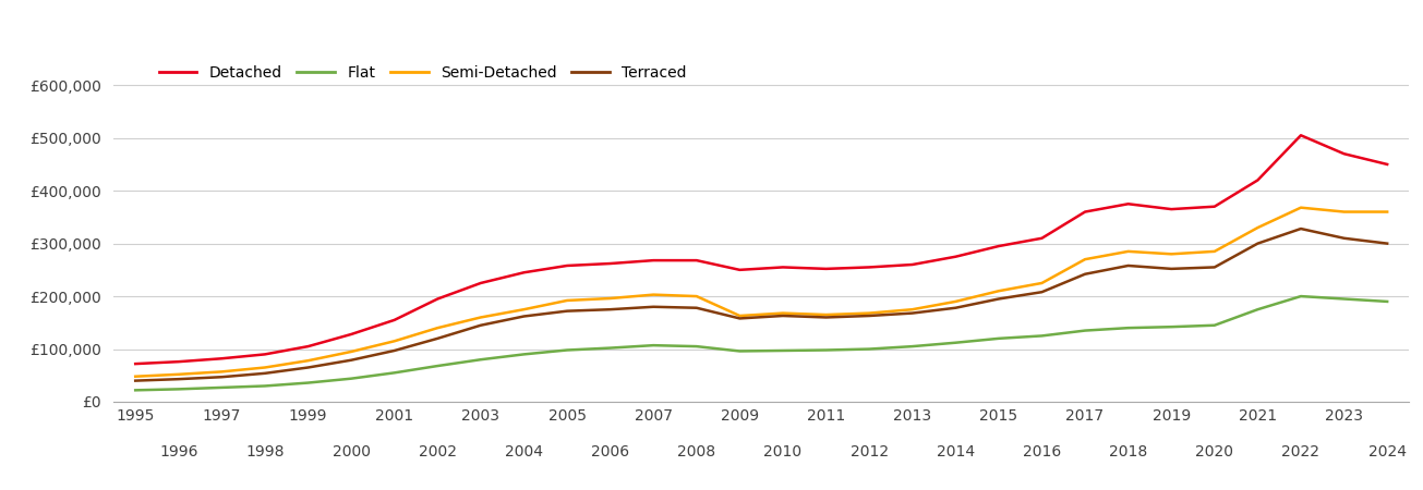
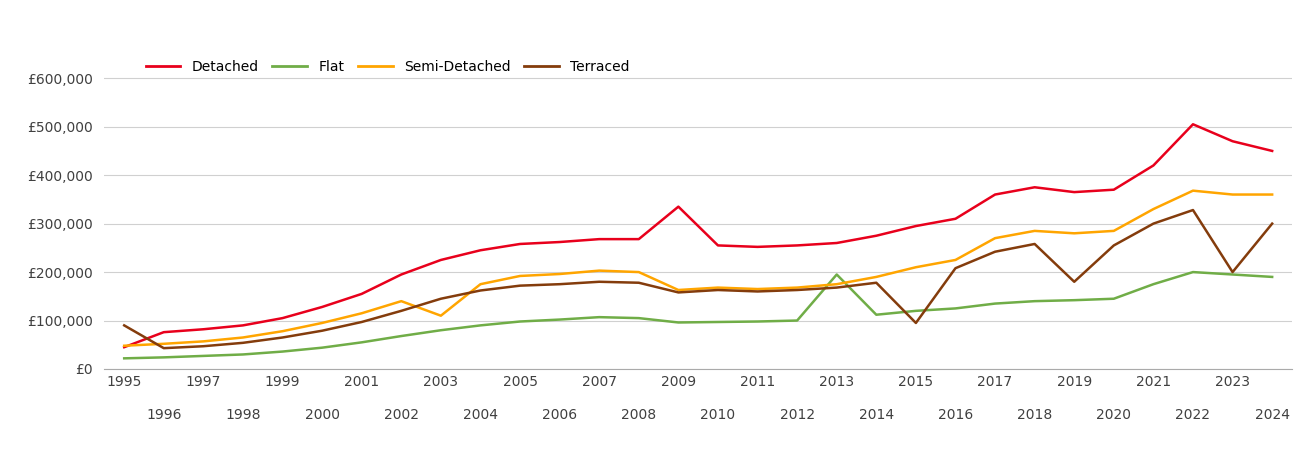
Detached/1995: £72,000 -> £45,000
Terraced/1995: £40,000 -> £90,000
Semi-Detached/2003: £160,000 -> £110,000
Detached/2009: £250,000 -> £335,000
Flat/2013: £105,000 -> £195,000
Terraced/2015: £195,000 -> £95,000
Terraced/2019: £252,000 -> £180,000
Terraced/2023: £310,000 -> £200,000
